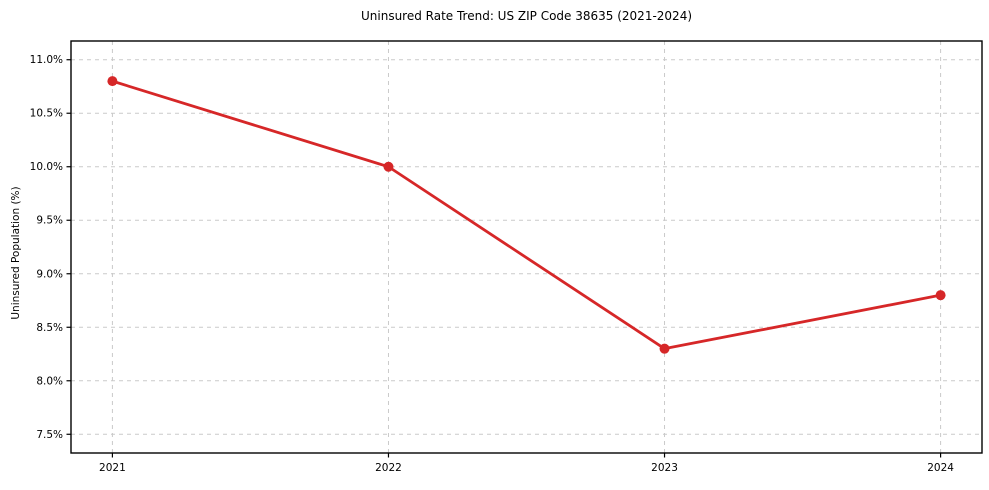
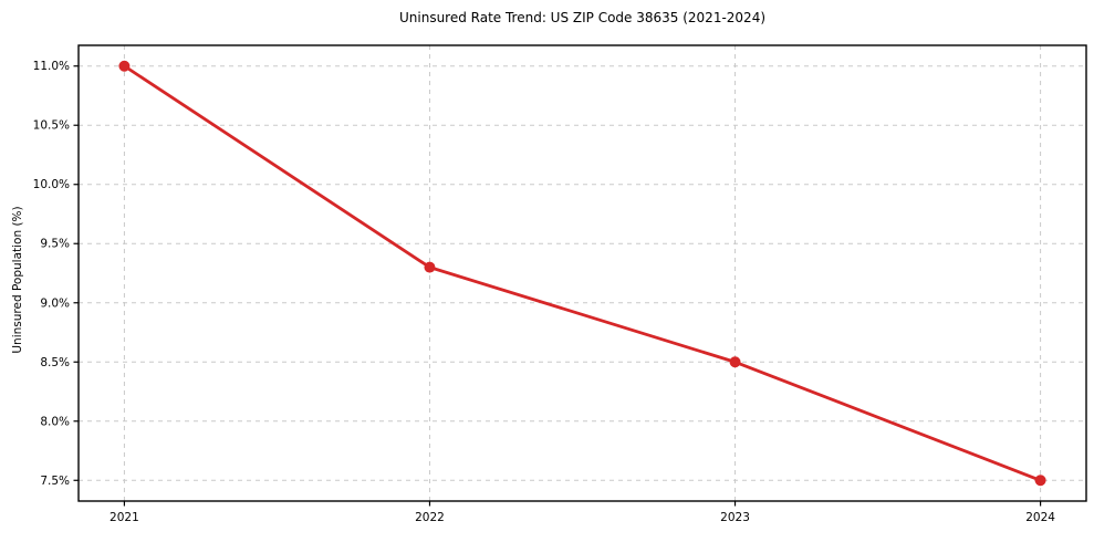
2021: 10.8% -> 11.0%
2022: 10.0% -> 9.3%
2023: 8.3% -> 8.5%
2024: 8.8% -> 7.5%
